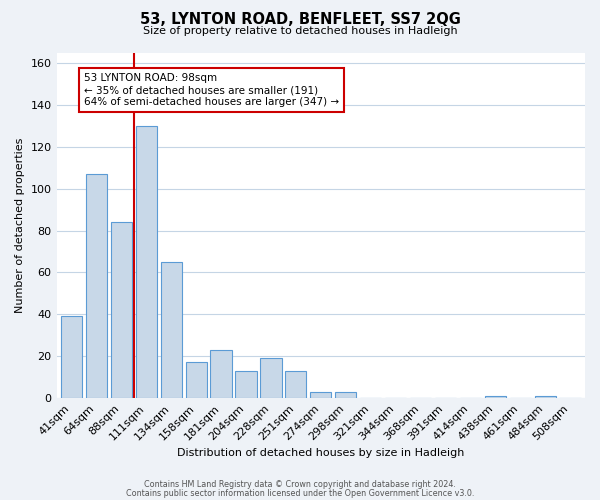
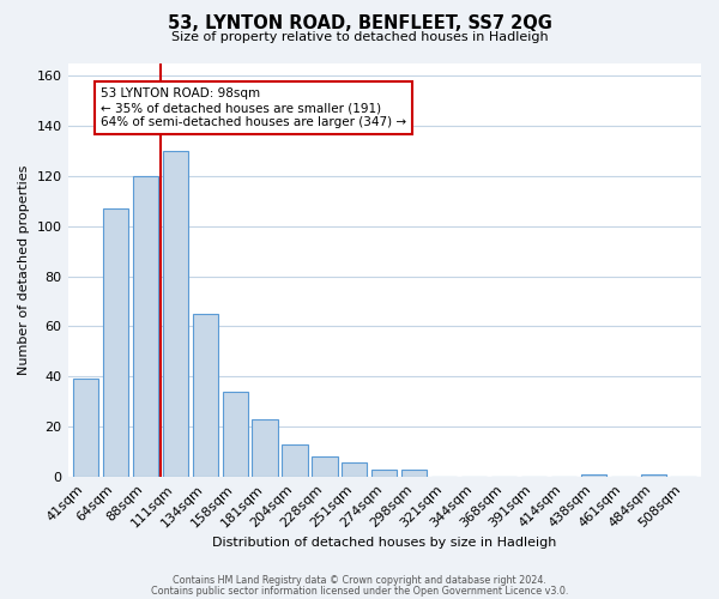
88sqm: 84 -> 120
158sqm: 17 -> 34
228sqm: 19 -> 8
251sqm: 13 -> 6
